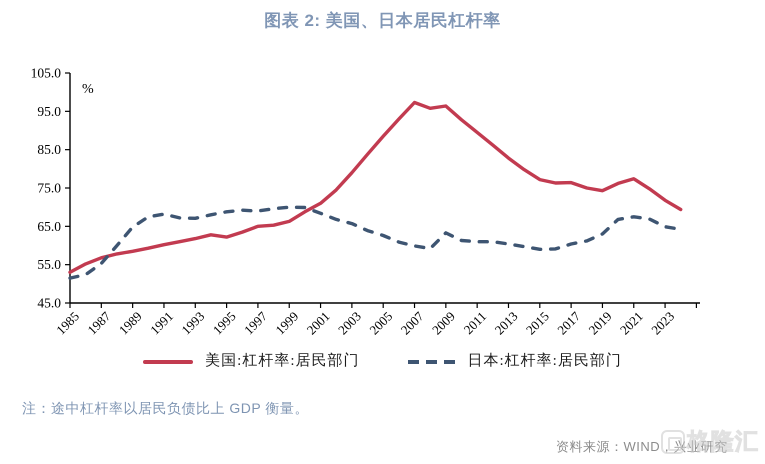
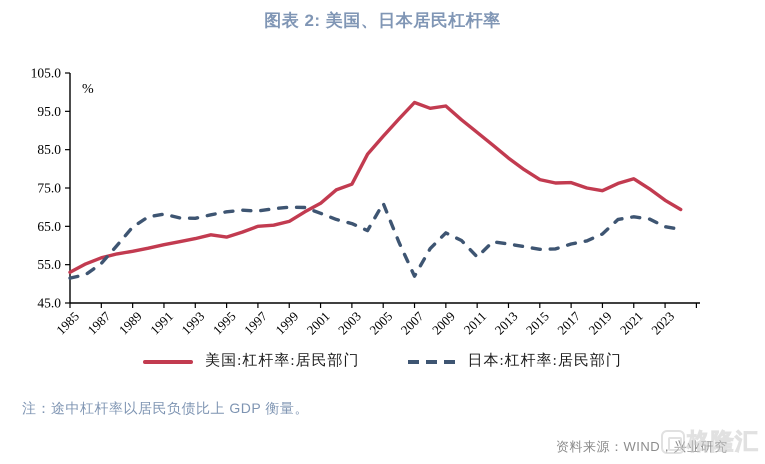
美国:杠杆率:居民部门/2003: 79 -> 76
日本:杠杆率:居民部门/2005: 63 -> 71
日本:杠杆率:居民部门/2007: 60 -> 52
日本:杠杆率:居民部门/2011: 61 -> 57
